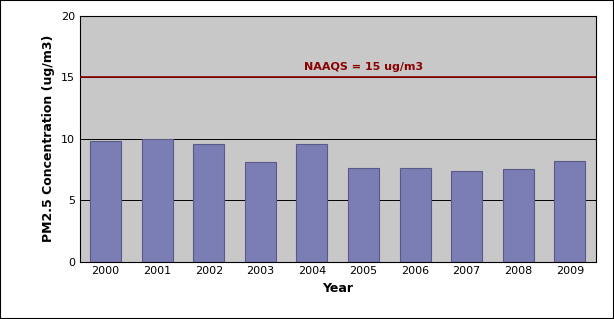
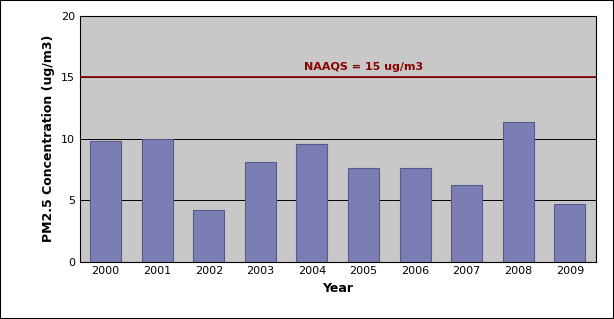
2002: 9.6 -> 4.2
2007: 7.4 -> 6.2
2008: 7.5 -> 11.4
2009: 8.2 -> 4.7
